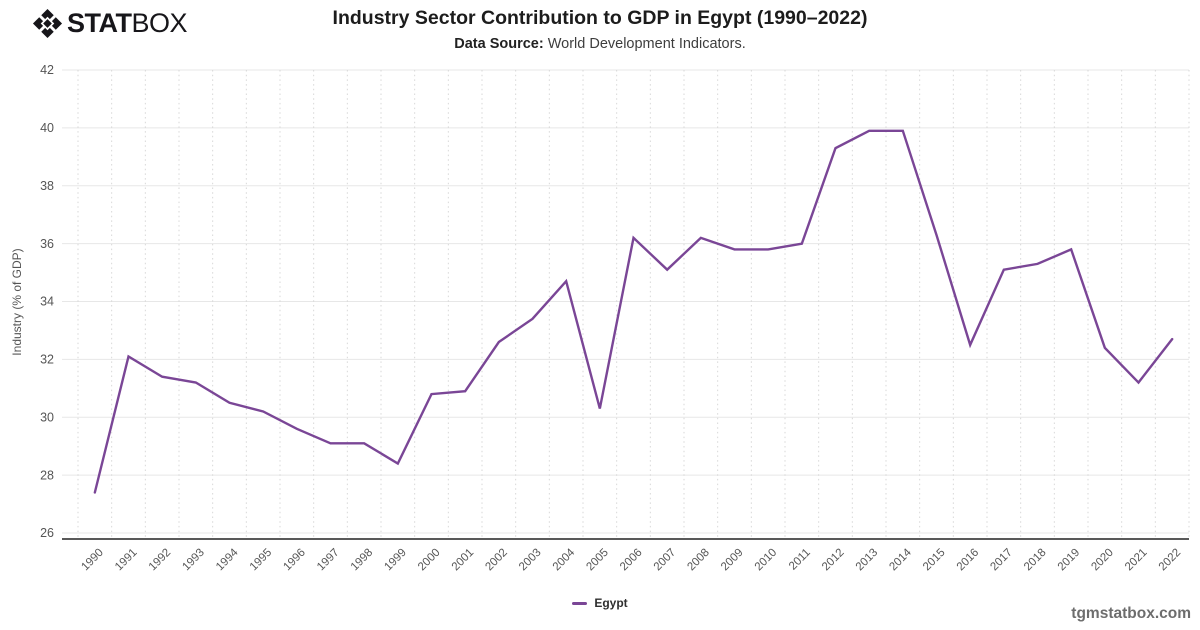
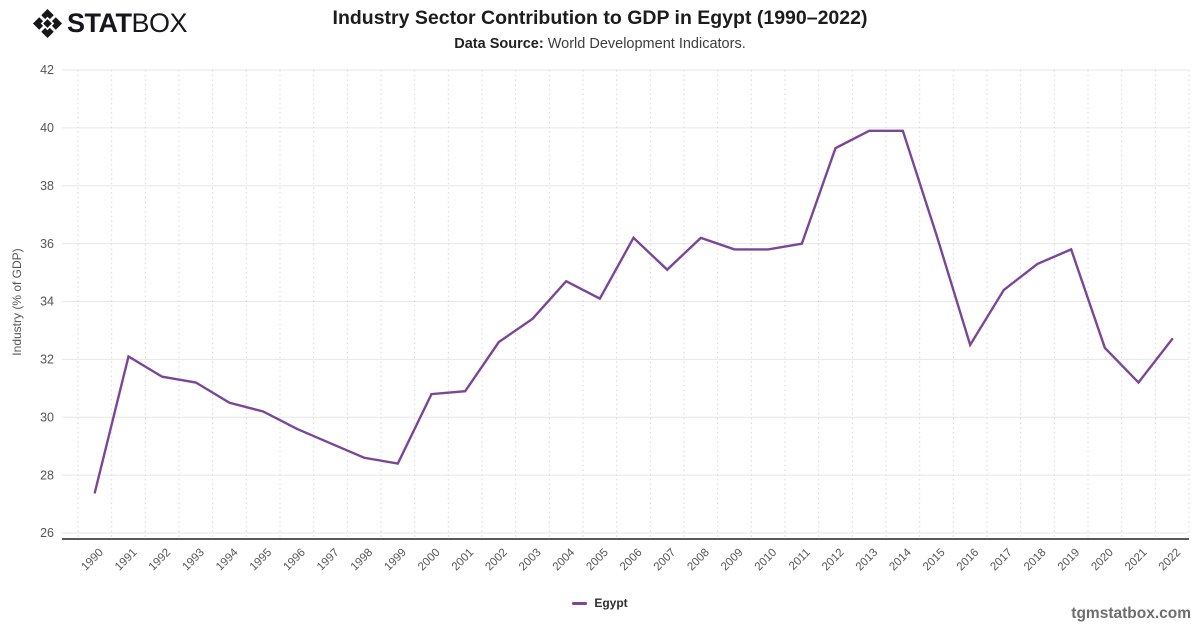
1998: 29.1 -> 28.6
2005: 30.3 -> 34.1
2017: 35.1 -> 34.4
